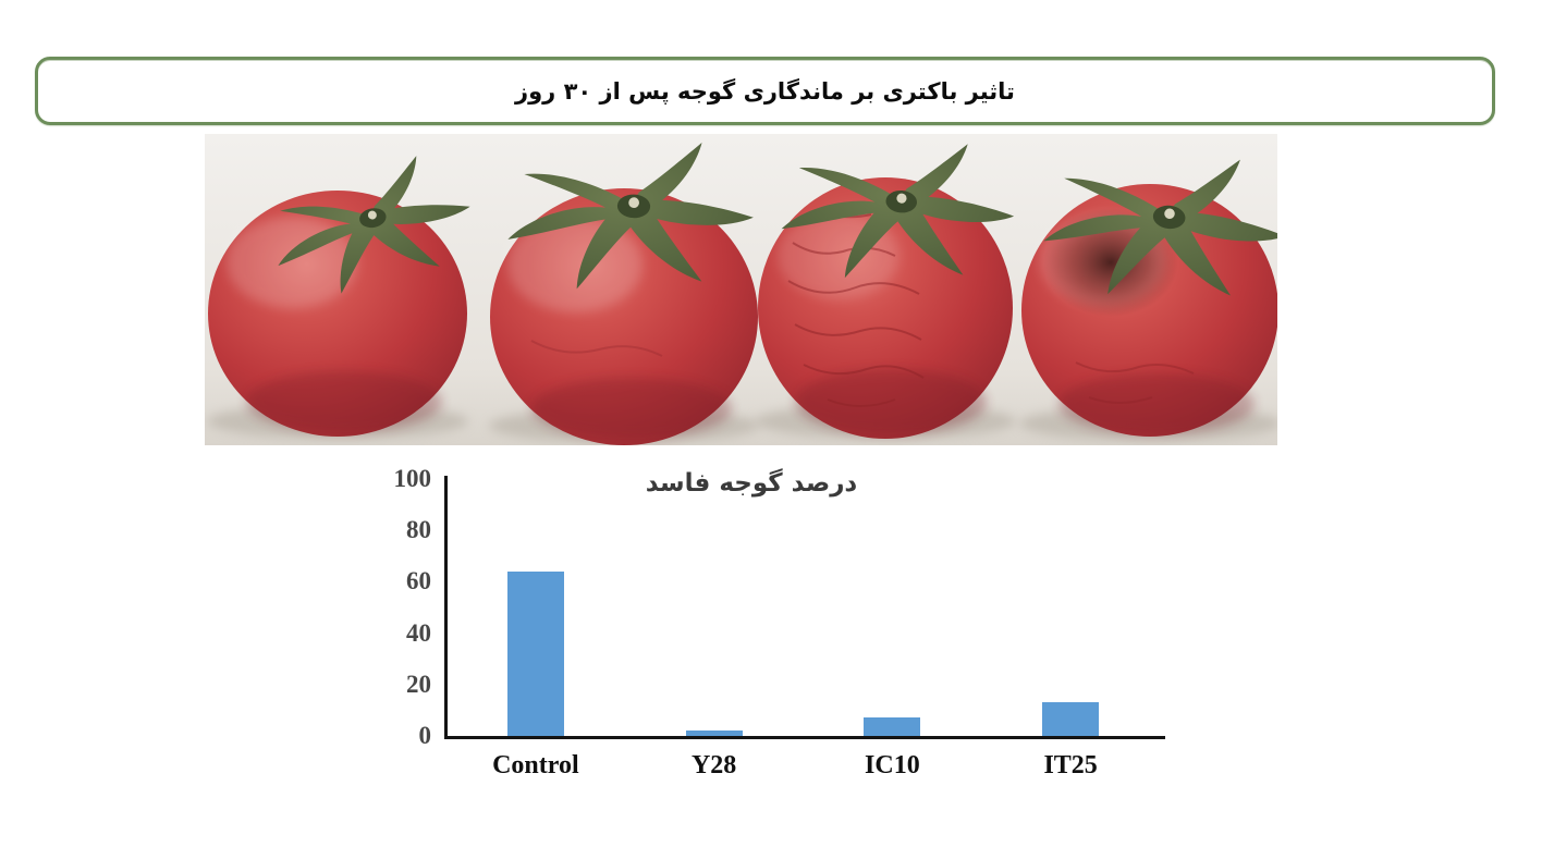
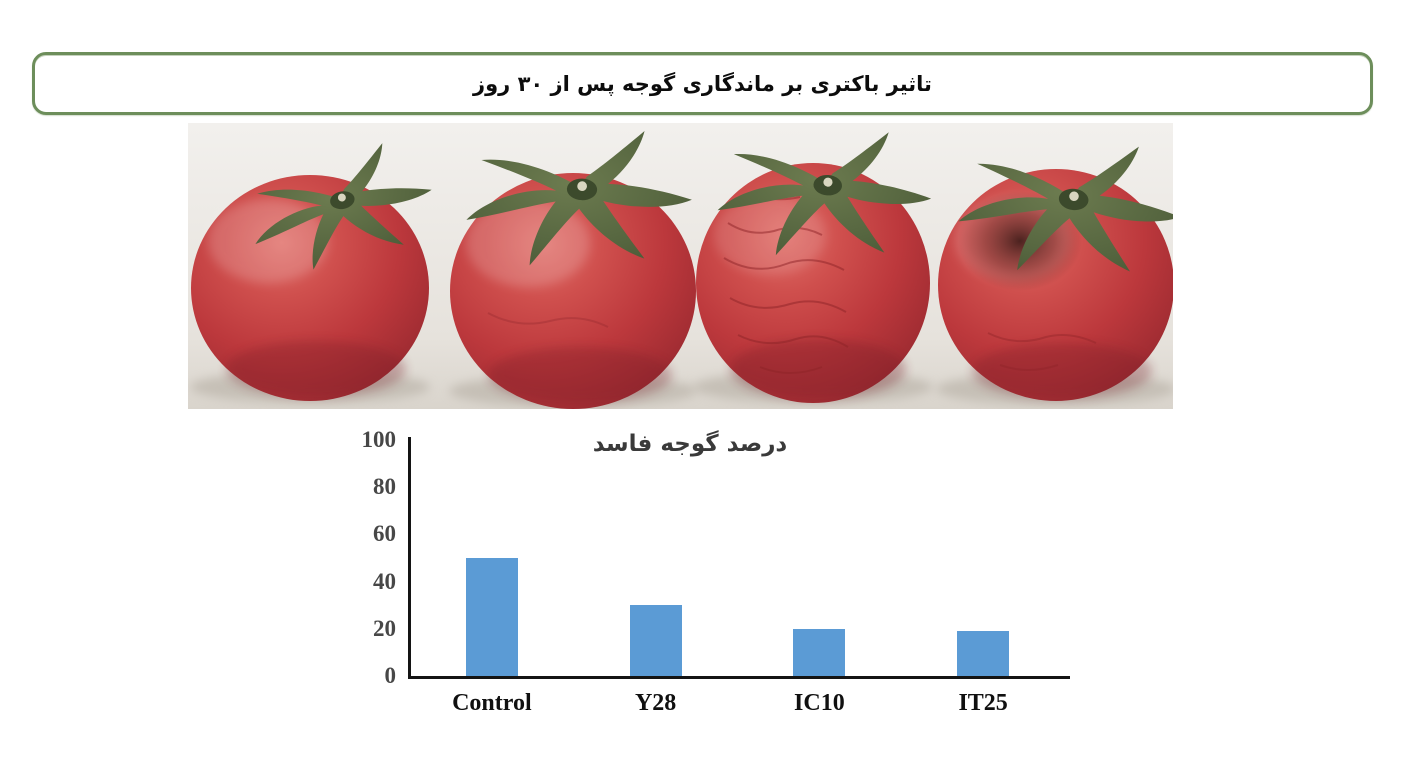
Control: 64 -> 50
Y28: 2 -> 30
IC10: 7 -> 20
IT25: 13 -> 19
